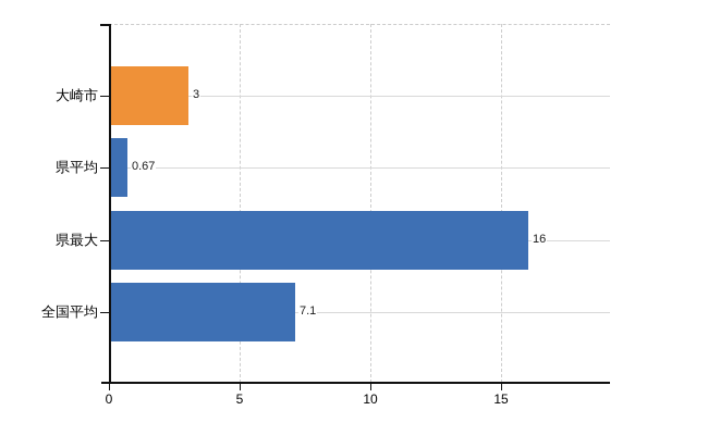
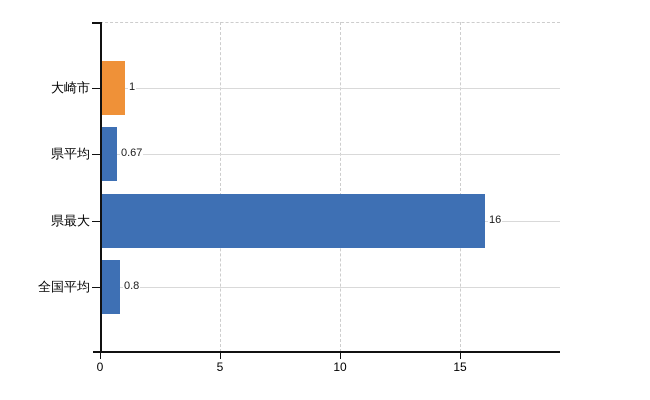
大崎市: 3 -> 1
全国平均: 7.1 -> 0.8
